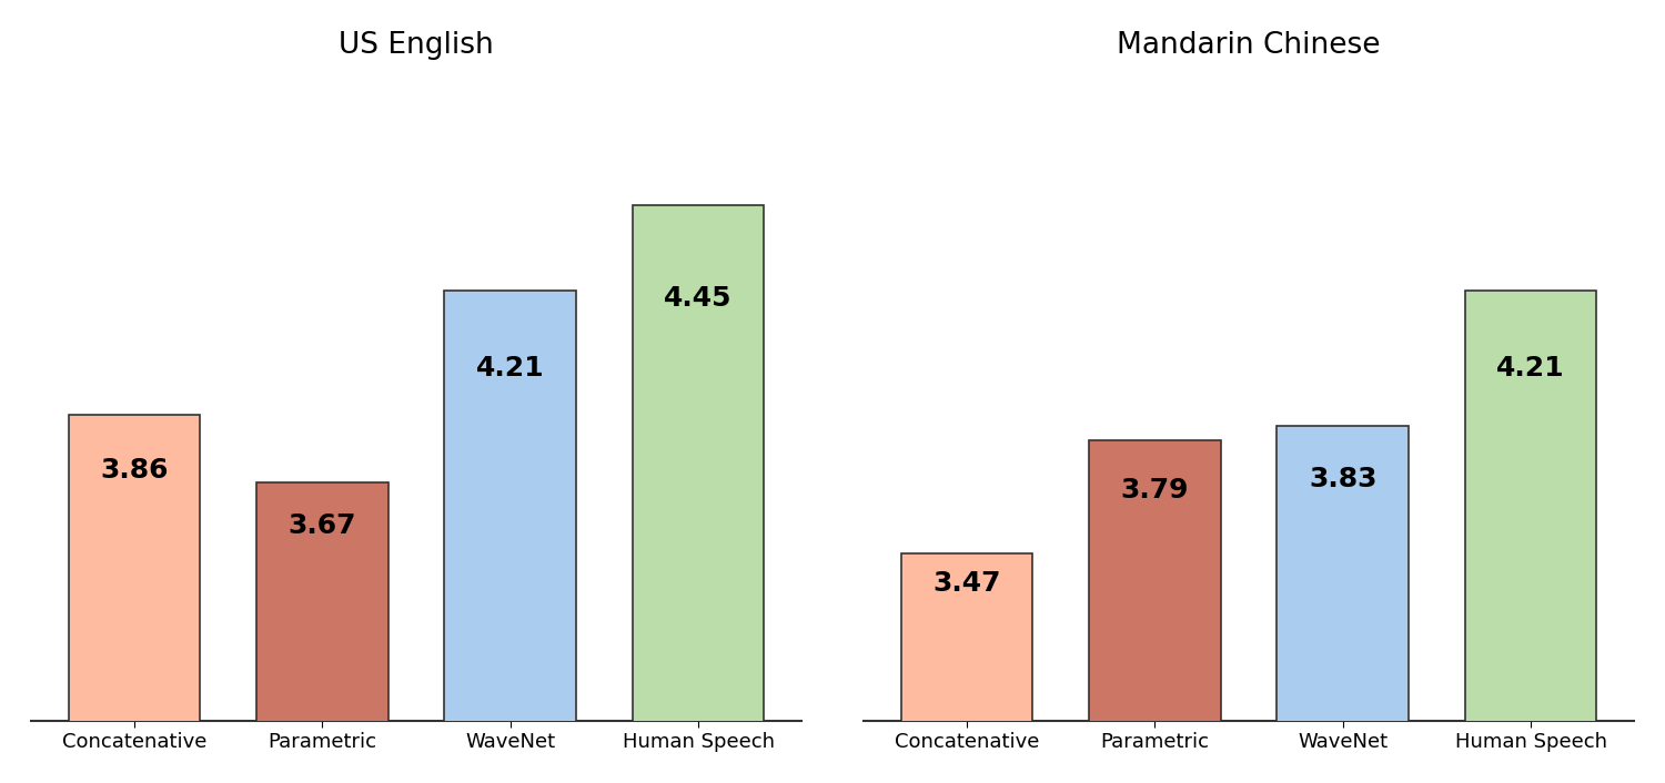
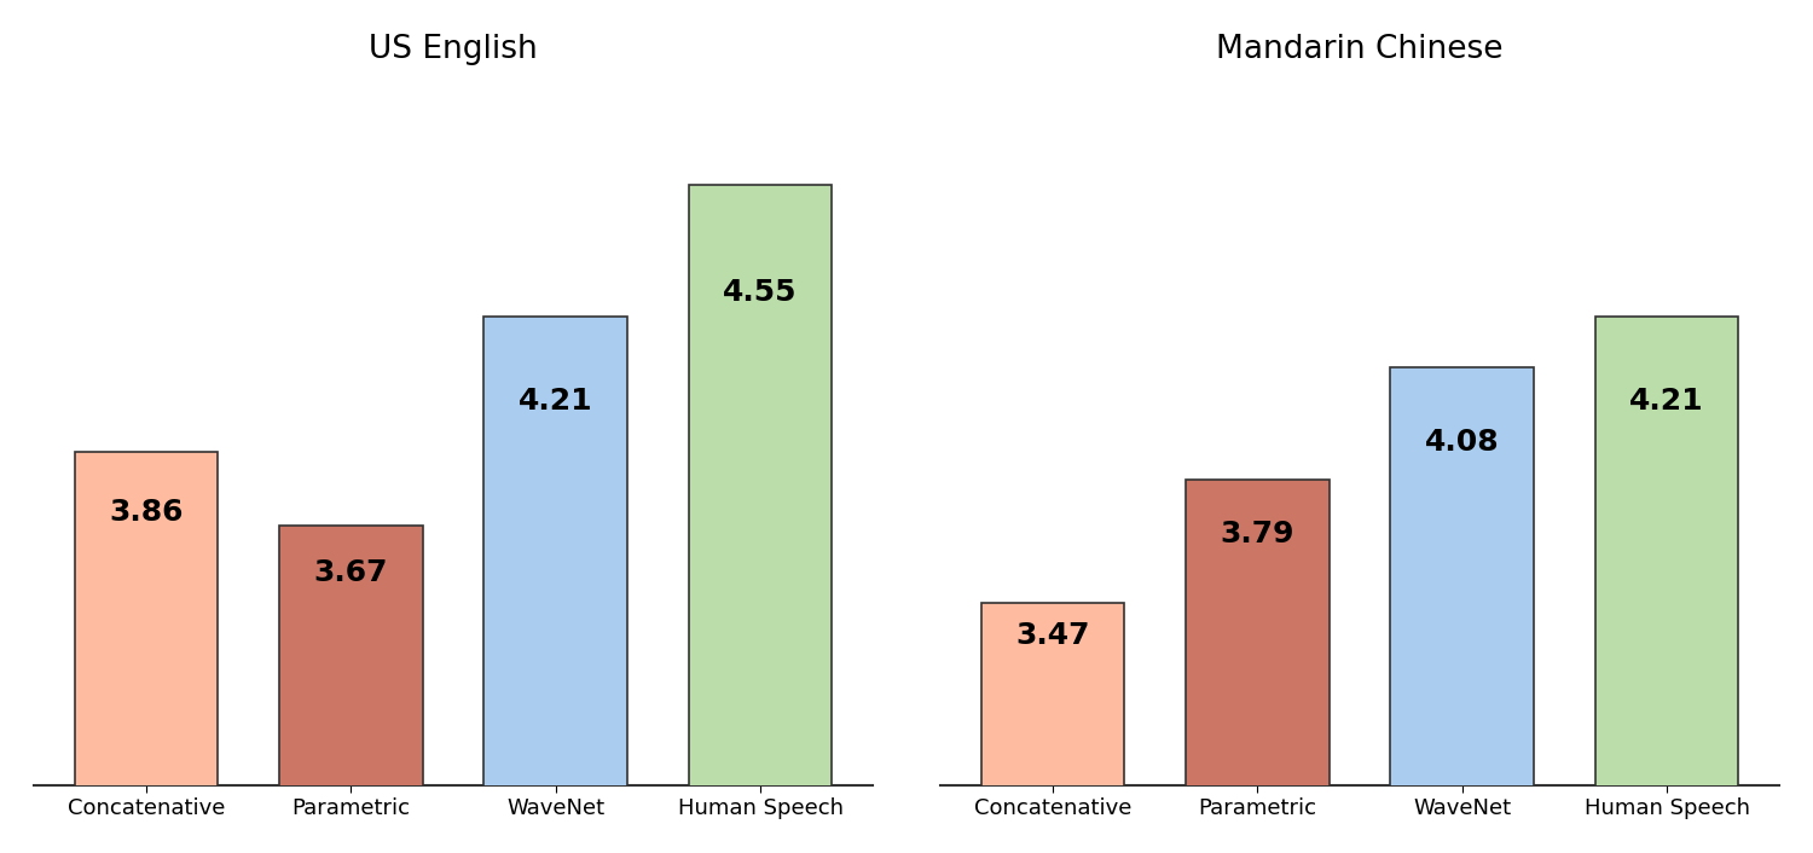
US English/Human Speech: 4.45 -> 4.55
Mandarin Chinese/WaveNet: 3.83 -> 4.08
